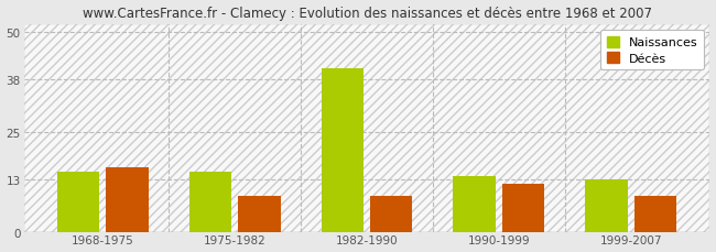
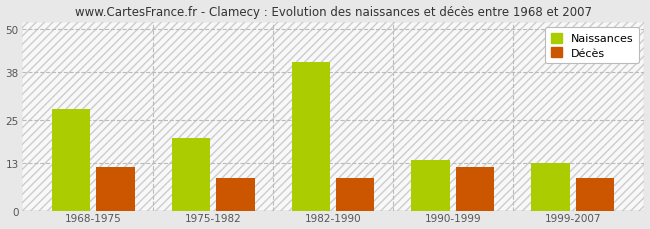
Naissances/1968-1975: 15 -> 28
Décès/1968-1975: 16 -> 12
Naissances/1975-1982: 15 -> 20
